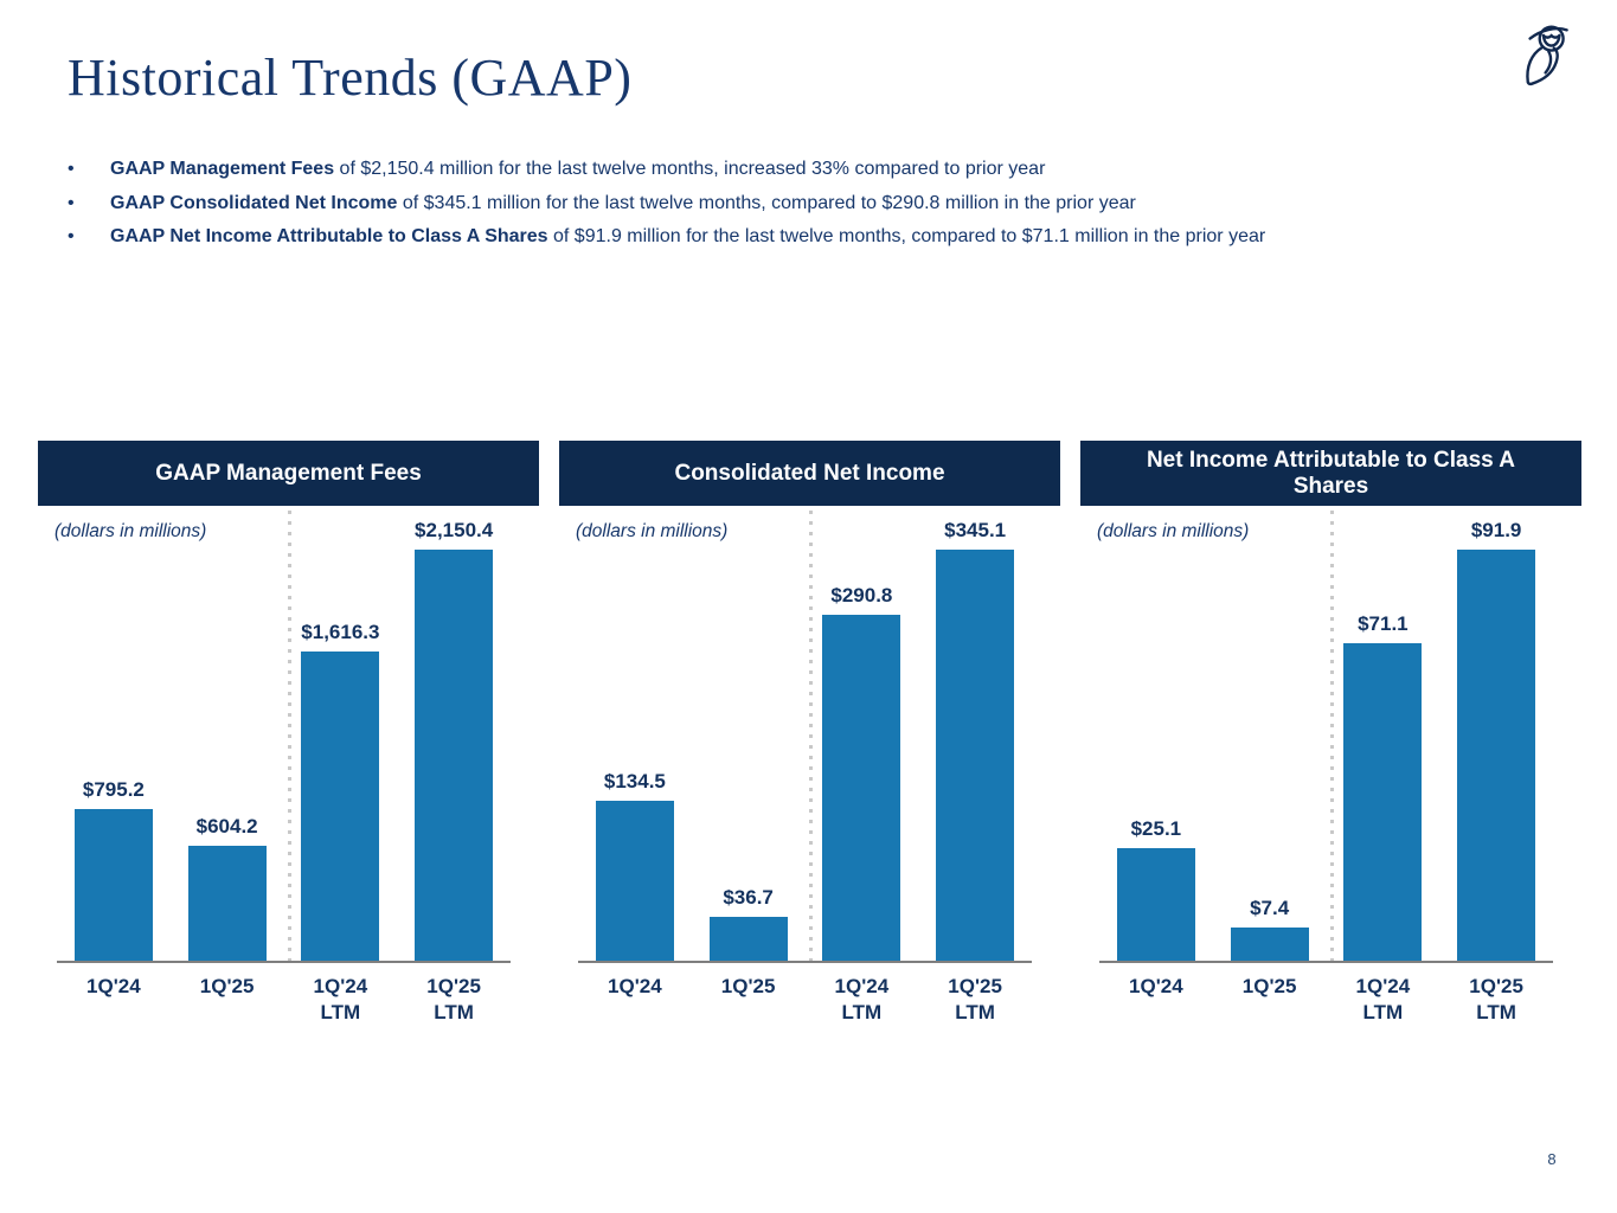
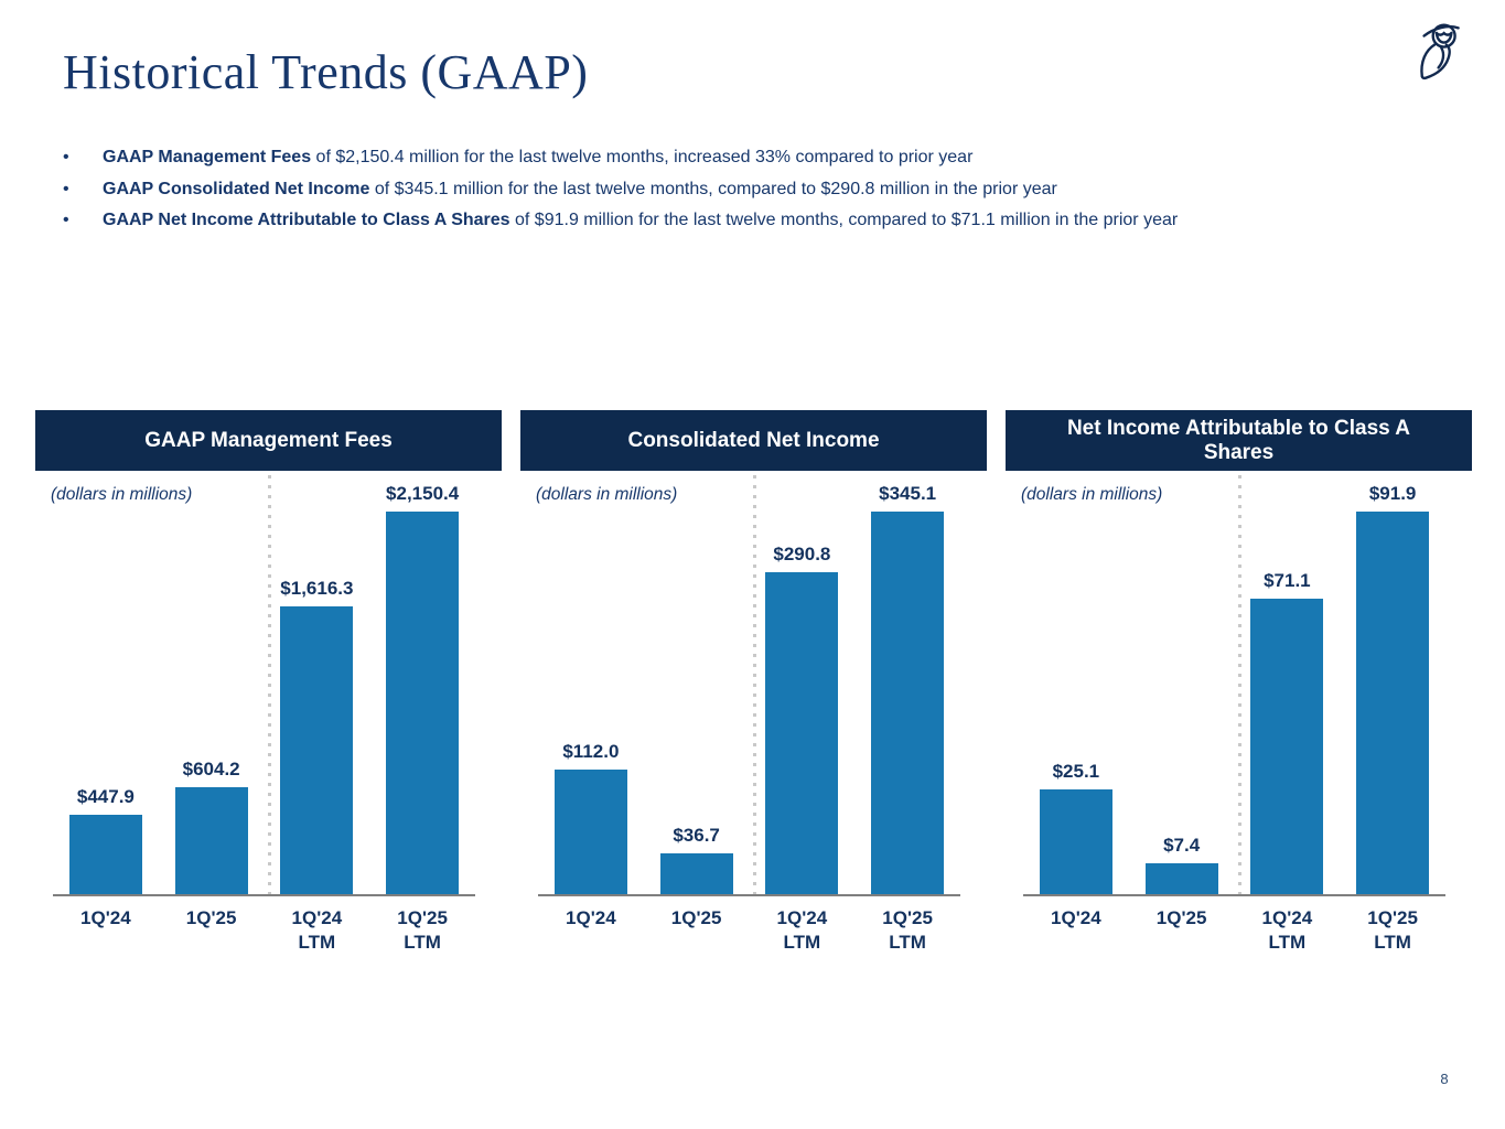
GAAP Management Fees/1Q'24: $795.2 -> $447.9
Consolidated Net Income/1Q'24: $134.5 -> $112.0
